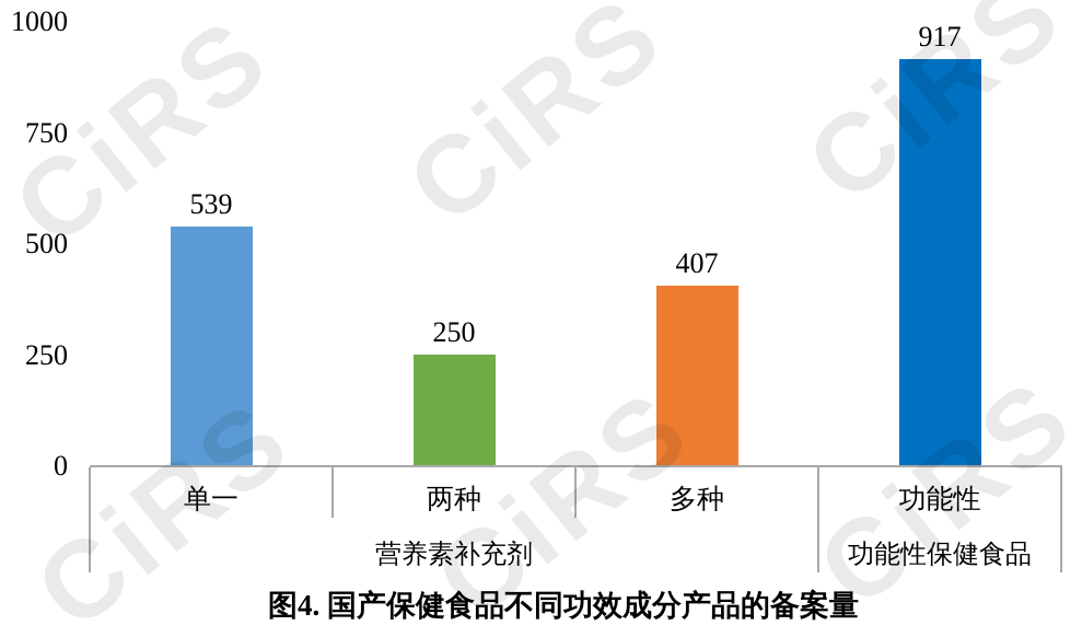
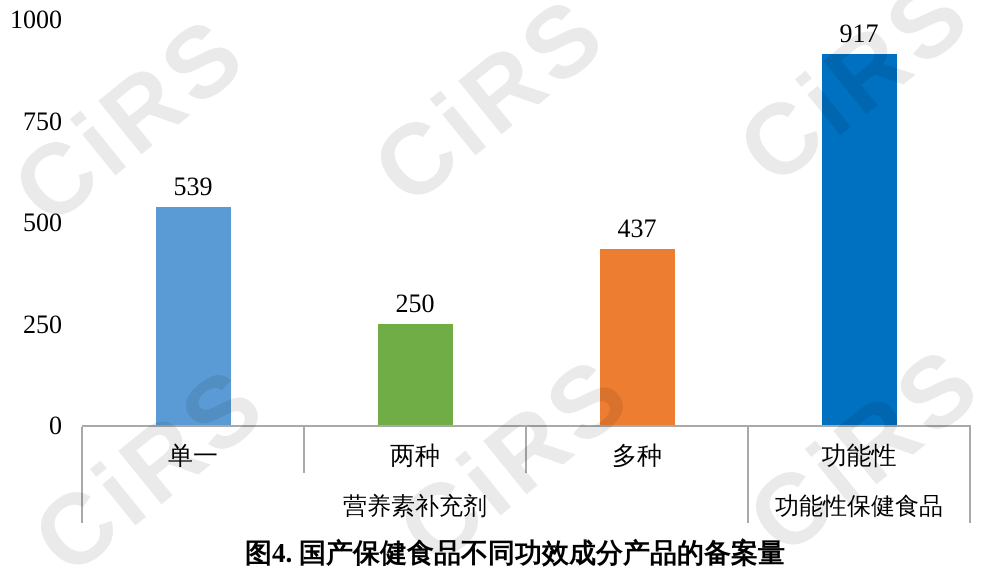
多种: 407 -> 437
